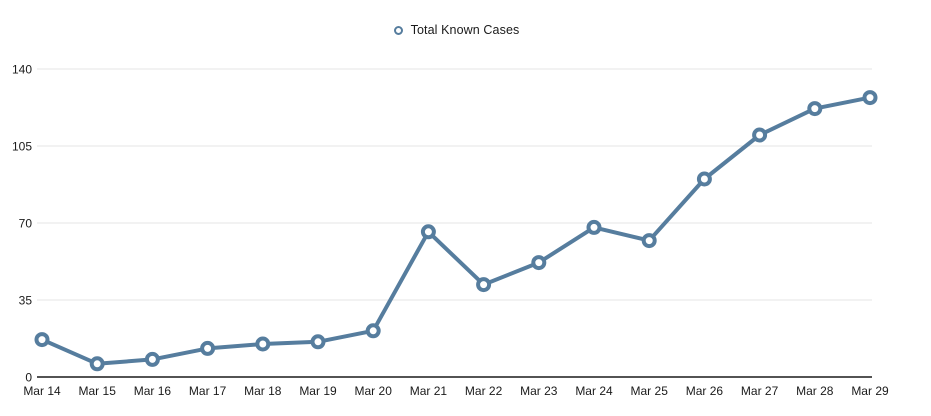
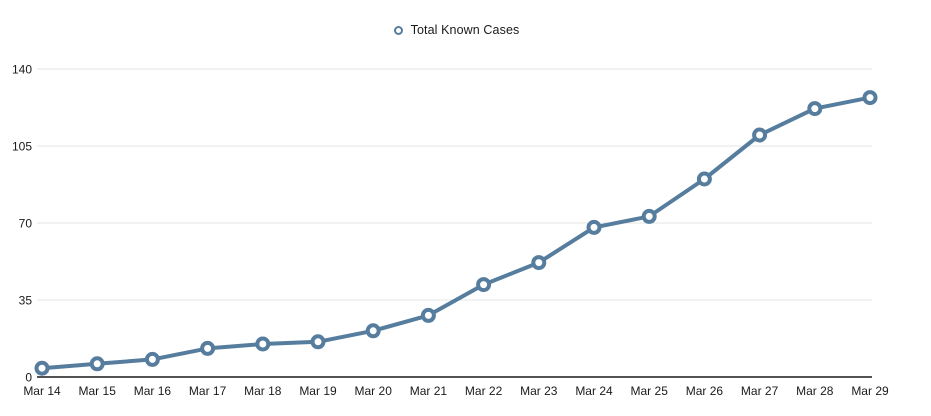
Mar 14: 17 -> 4
Mar 21: 66 -> 28
Mar 25: 62 -> 73
